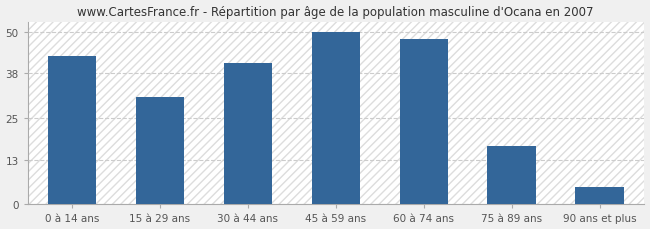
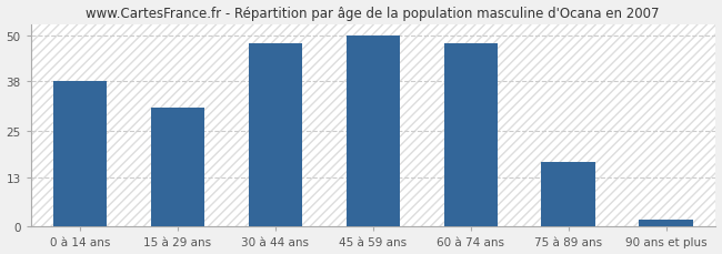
0 à 14 ans: 43 -> 38
30 à 44 ans: 41 -> 48
90 ans et plus: 5 -> 2
